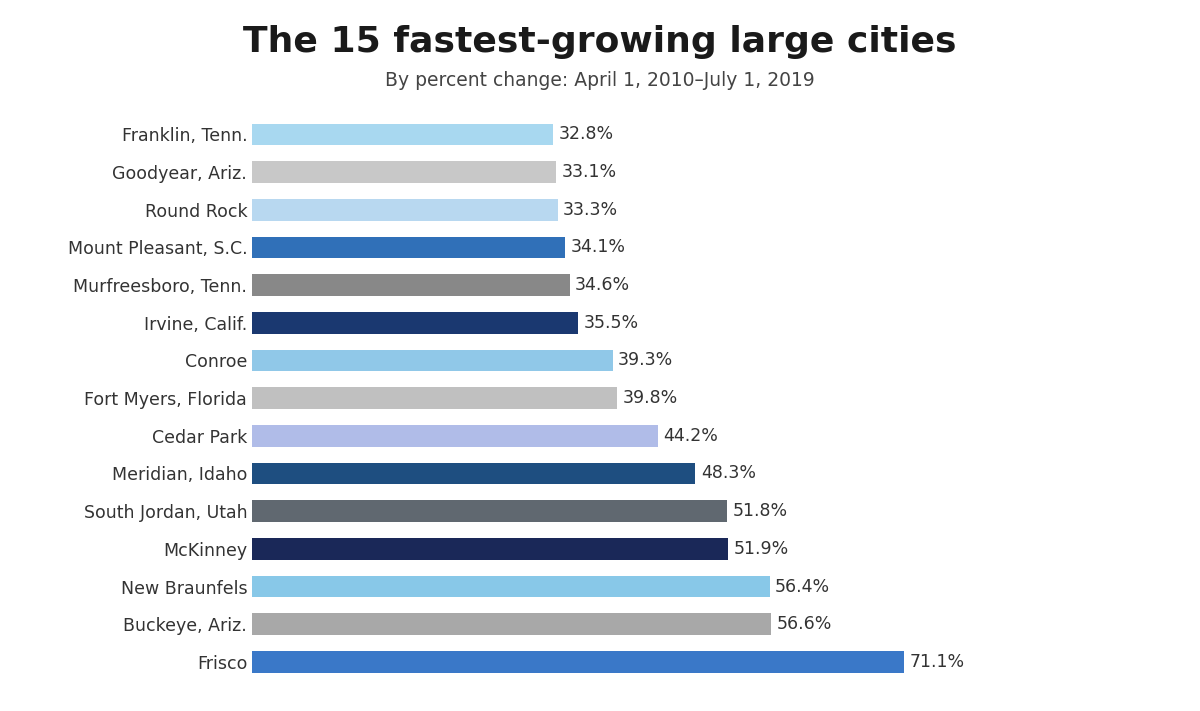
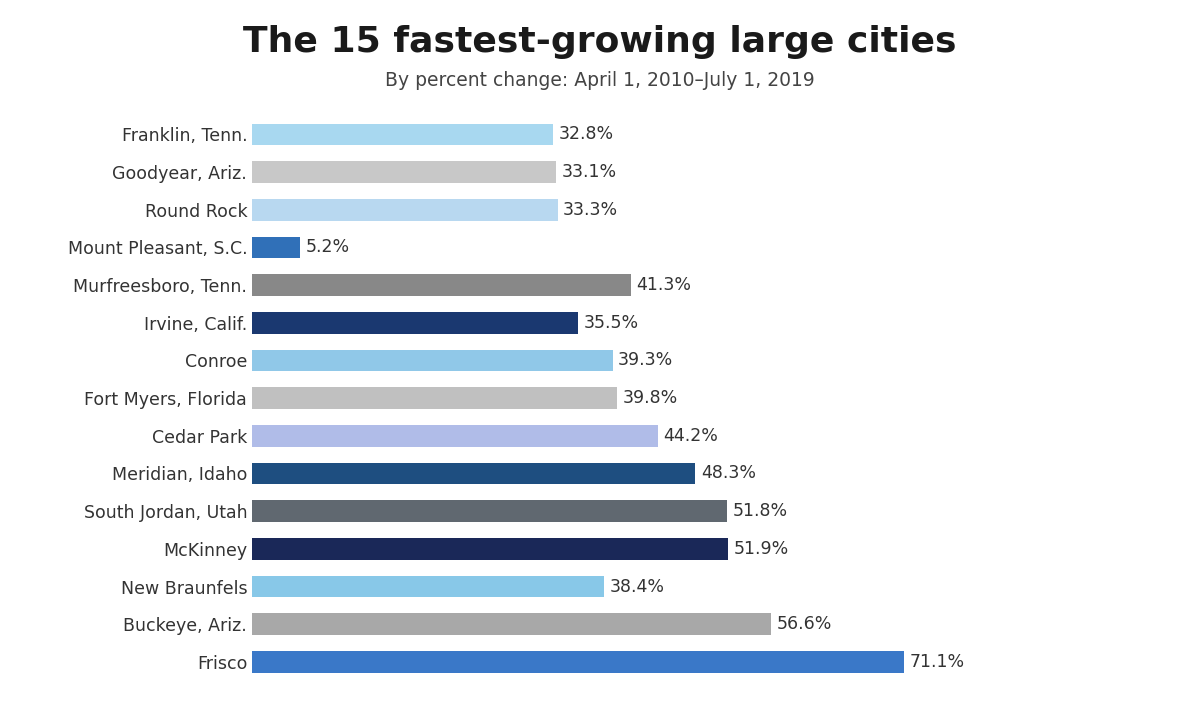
Mount Pleasant, S.C.: 34.1% -> 5.2%
Murfreesboro, Tenn.: 34.6% -> 41.3%
New Braunfels: 56.4% -> 38.4%
